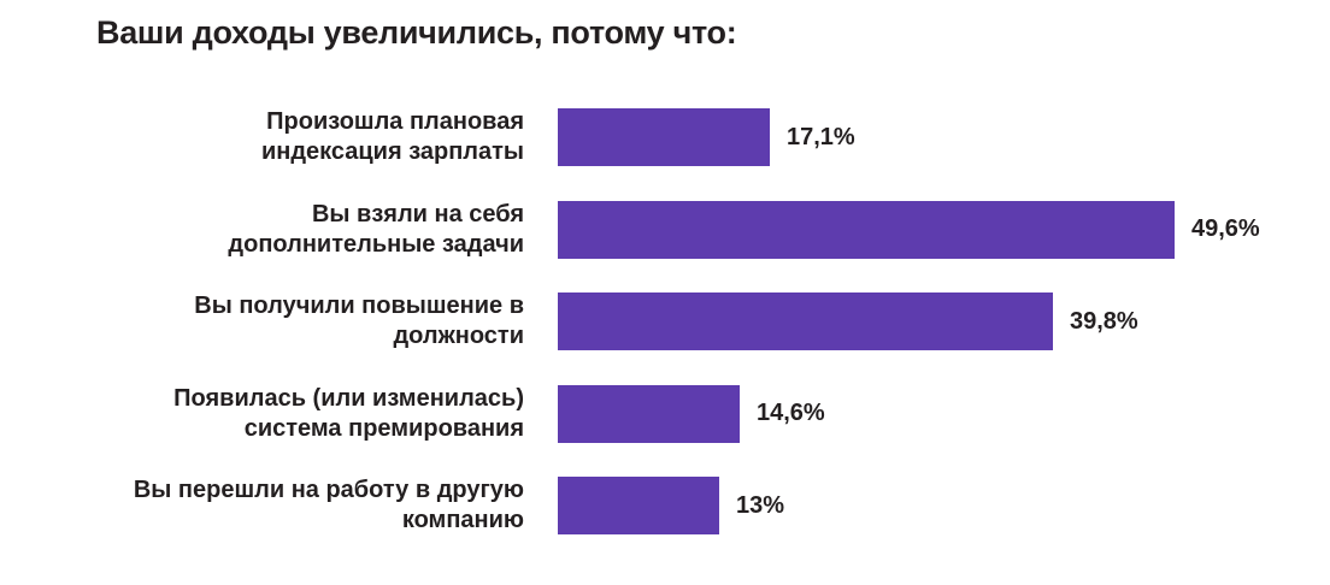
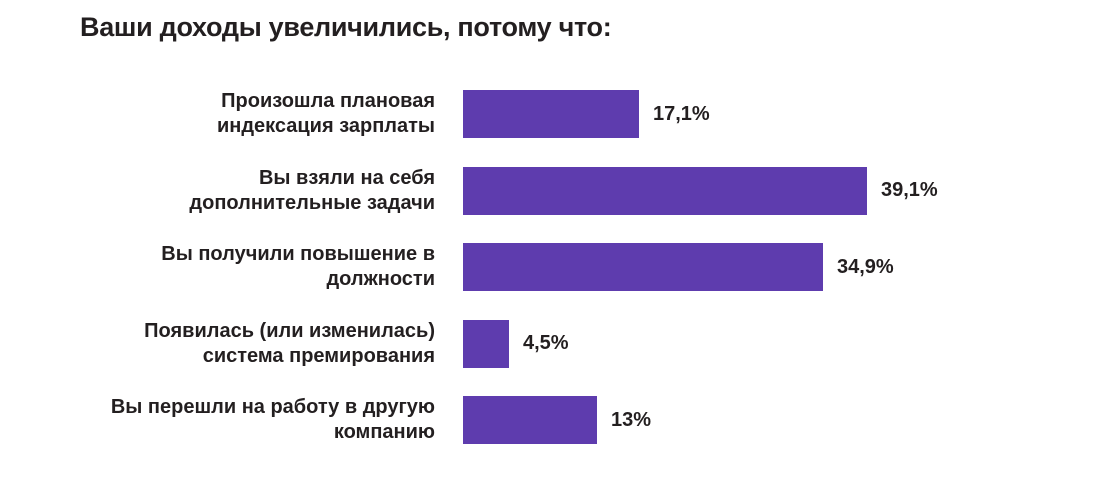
Вы взяли на себя дополнительные задачи: 49,6% -> 39,1%
Вы получили повышение в должности: 39,8% -> 34,9%
Появилась (или изменилась) система премирования: 14,6% -> 4,5%
